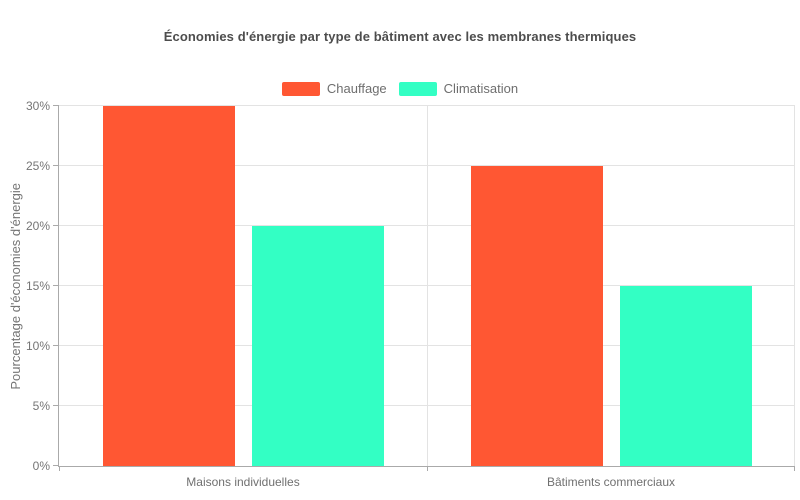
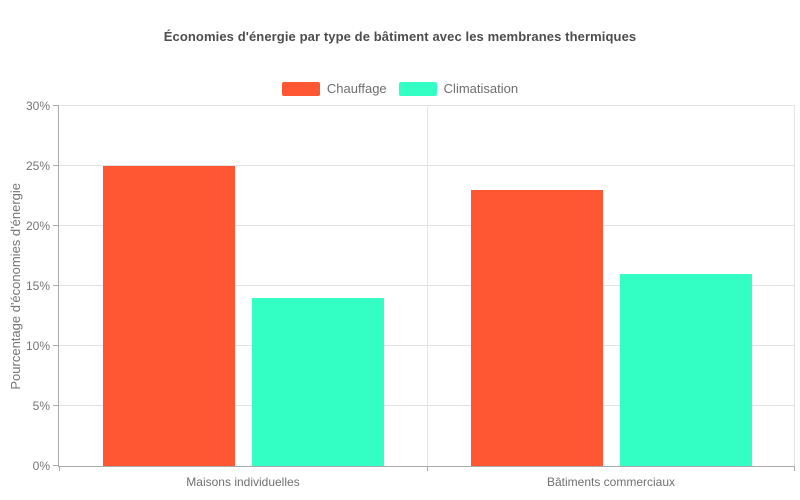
Chauffage/Maisons individuelles: 30% -> 25%
Climatisation/Maisons individuelles: 20% -> 14%
Chauffage/Bâtiments commerciaux: 25% -> 23%
Climatisation/Bâtiments commerciaux: 15% -> 16%
